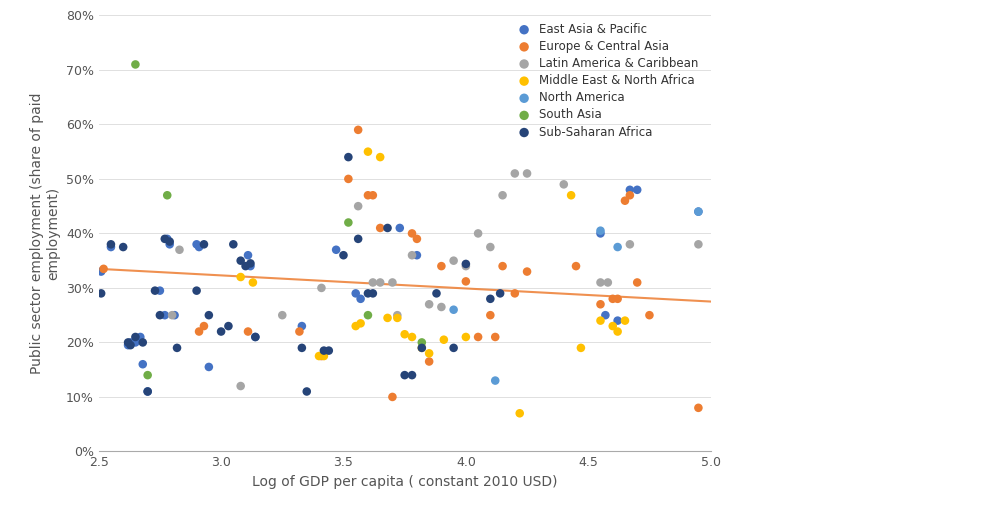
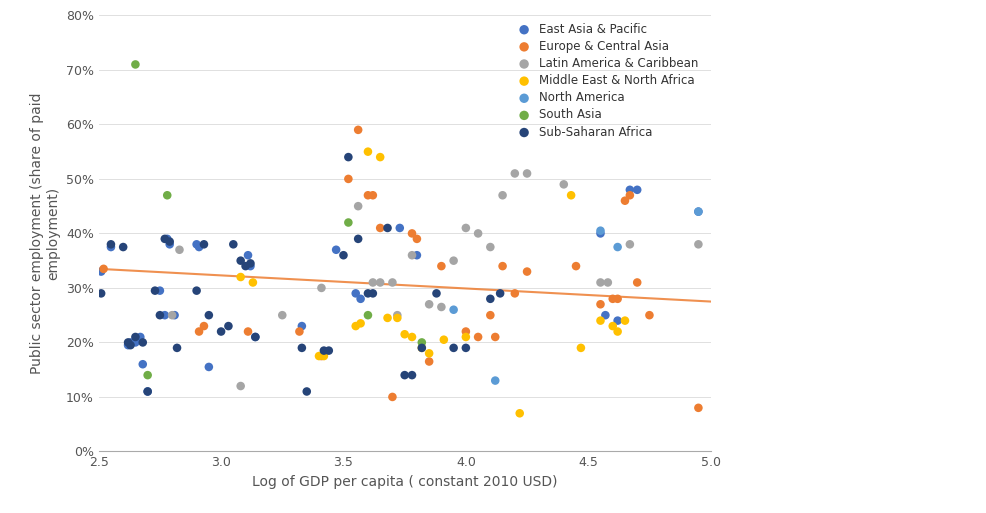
Europe & Central Asia/4.0: 31.2% -> 22.0%
Latin America & Caribbean/4.0: 34.0% -> 41.0%
Sub-Saharan Africa/4.0: 34.4% -> 19.0%
